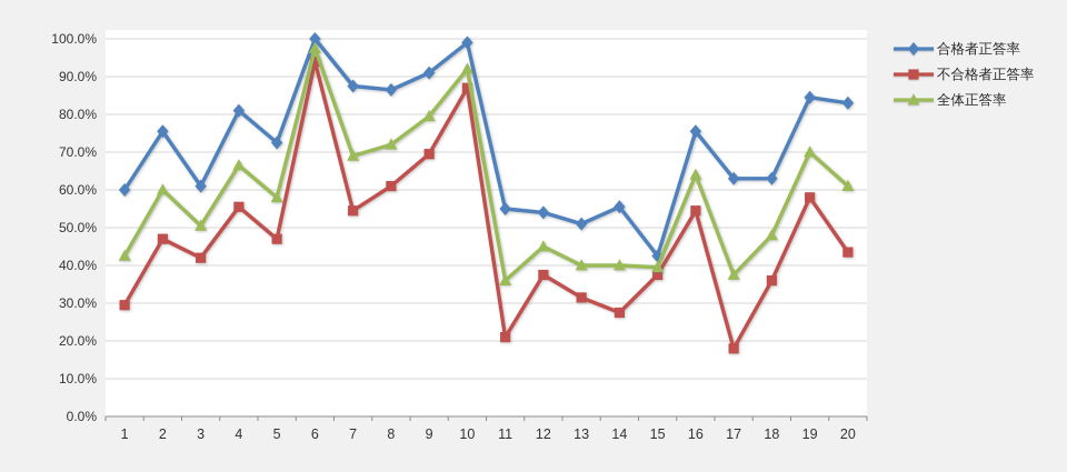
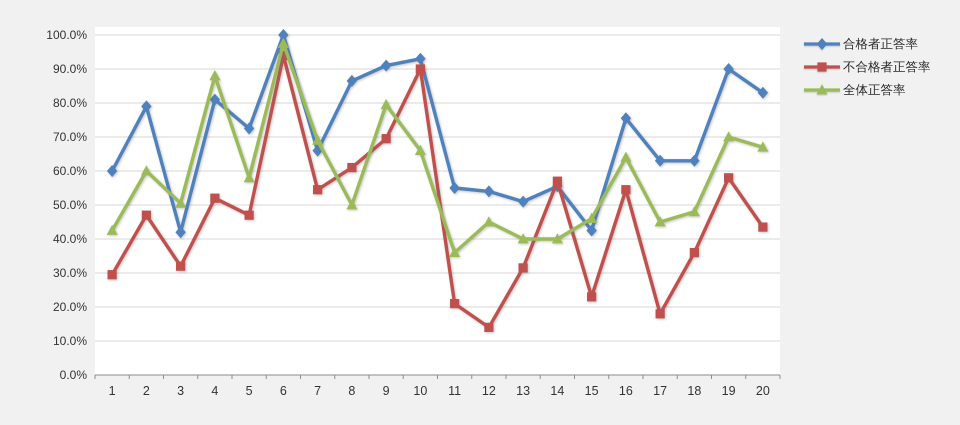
合格者正答率/2: 76% -> 79%
合格者正答率/3: 61% -> 42%
不合格者正答率/3: 42% -> 32%
不合格者正答率/4: 56% -> 52%
全体正答率/4: 66% -> 88%
合格者正答率/7: 88% -> 66%
全体正答率/8: 72% -> 50%
合格者正答率/10: 99% -> 93%
不合格者正答率/10: 87% -> 90%
全体正答率/10: 92% -> 66%
不合格者正答率/12: 38% -> 14%
不合格者正答率/14: 28% -> 57%
不合格者正答率/15: 38% -> 23%
全体正答率/15: 40% -> 46%
全体正答率/17: 38% -> 45%
合格者正答率/19: 84% -> 90%
全体正答率/20: 61% -> 67%
